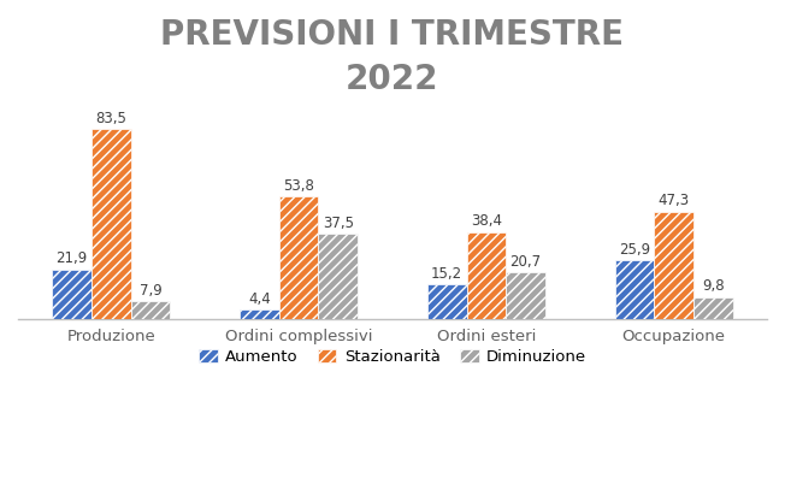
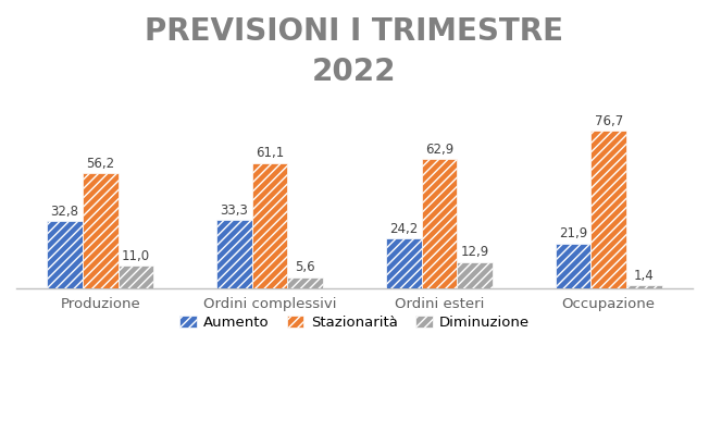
Aumento/Produzione: 21,9 -> 32,8
Stazionarità/Produzione: 83,5 -> 56,2
Diminuzione/Produzione: 7,9 -> 11,0
Aumento/Ordini complessivi: 4,4 -> 33,3
Stazionarità/Ordini complessivi: 53,8 -> 61,1
Diminuzione/Ordini complessivi: 37,5 -> 5,6
Aumento/Ordini esteri: 15,2 -> 24,2
Stazionarità/Ordini esteri: 38,4 -> 62,9
Diminuzione/Ordini esteri: 20,7 -> 12,9
Aumento/Occupazione: 25,9 -> 21,9
Stazionarità/Occupazione: 47,3 -> 76,7
Diminuzione/Occupazione: 9,8 -> 1,4
